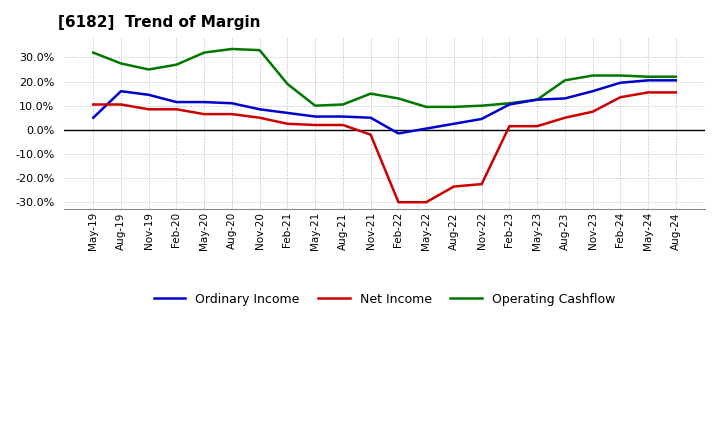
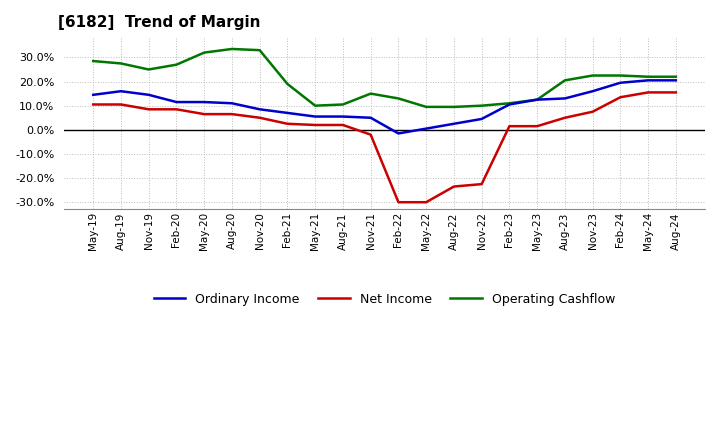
Ordinary Income/May-19: 5.0% -> 14.5%
Operating Cashflow/May-19: 32.0% -> 28.5%
